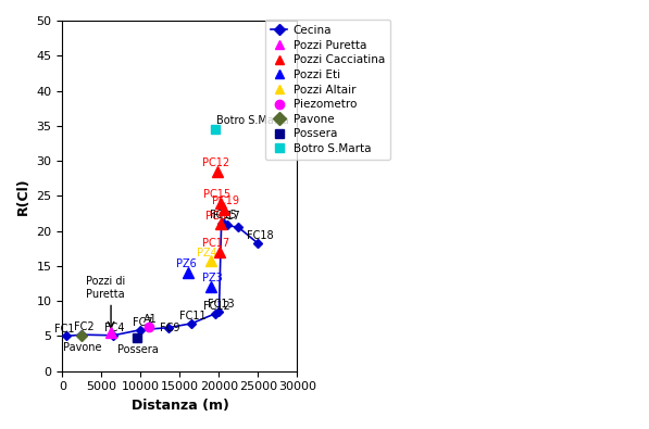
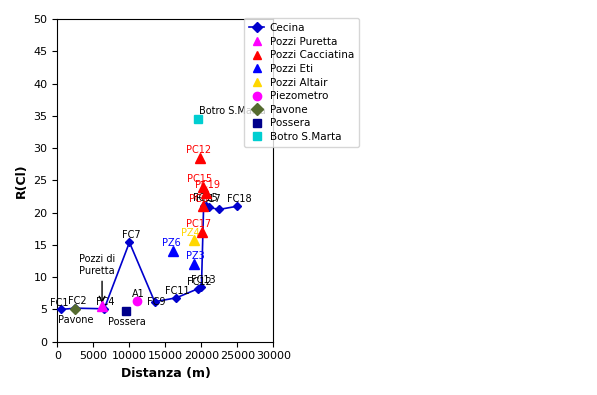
10000: 5.9 -> 15.4
25000: 18.2 -> 21.0
